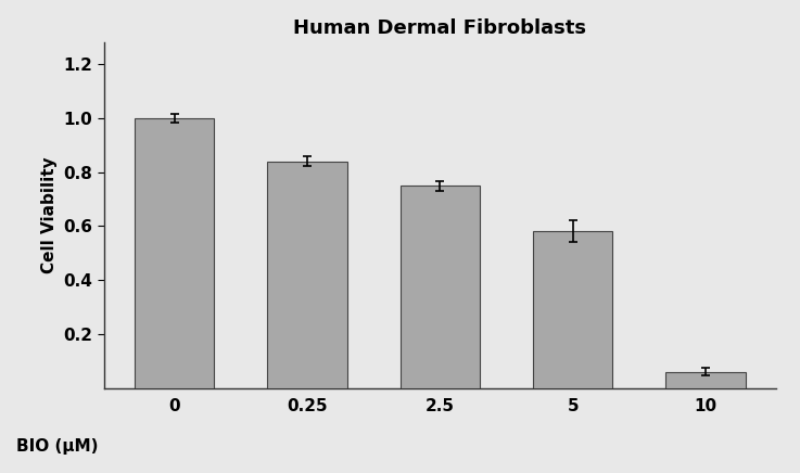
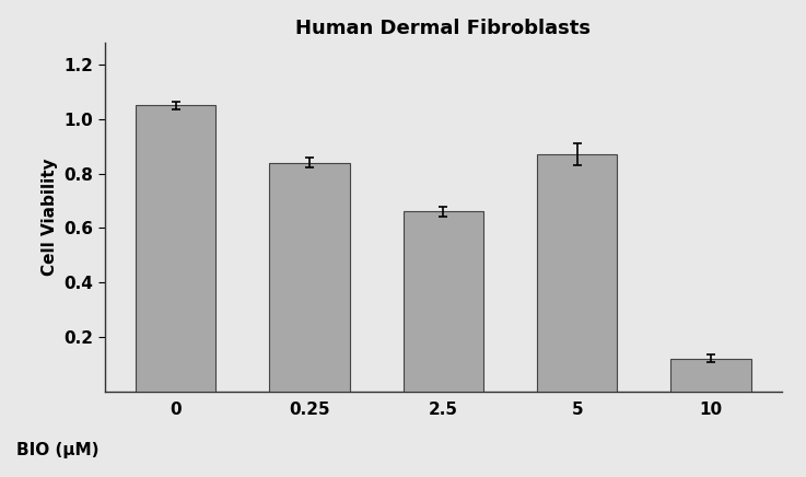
0: 1.00 -> 1.05
2.5: 0.75 -> 0.66
5: 0.58 -> 0.87
10: 0.06 -> 0.12
